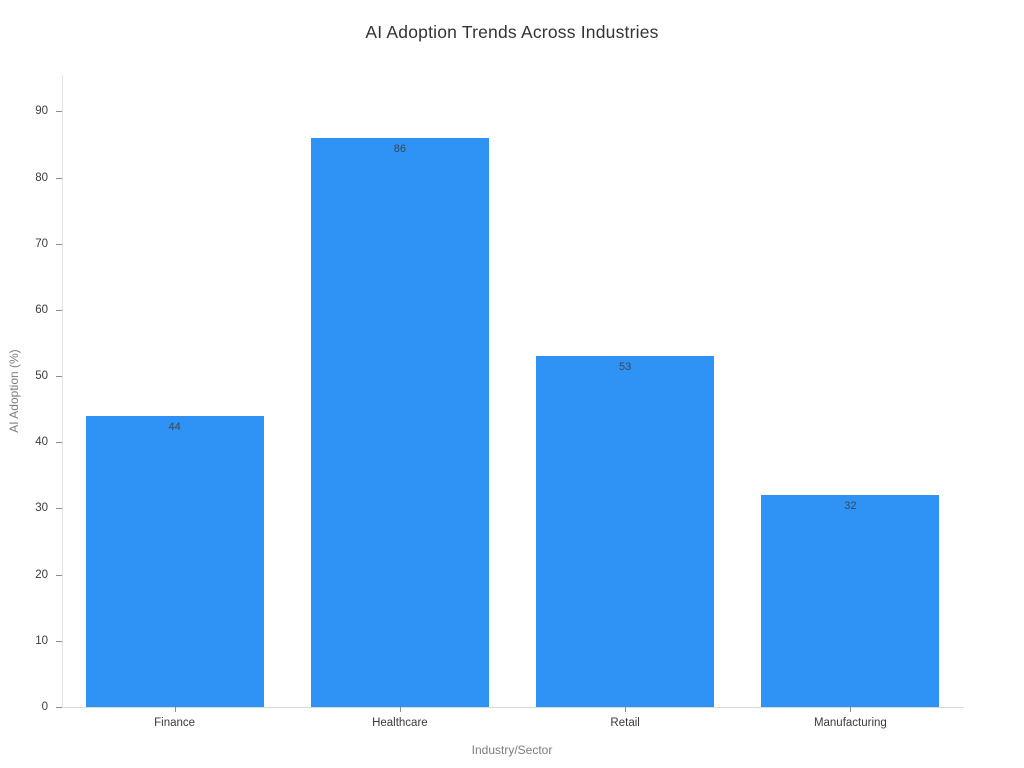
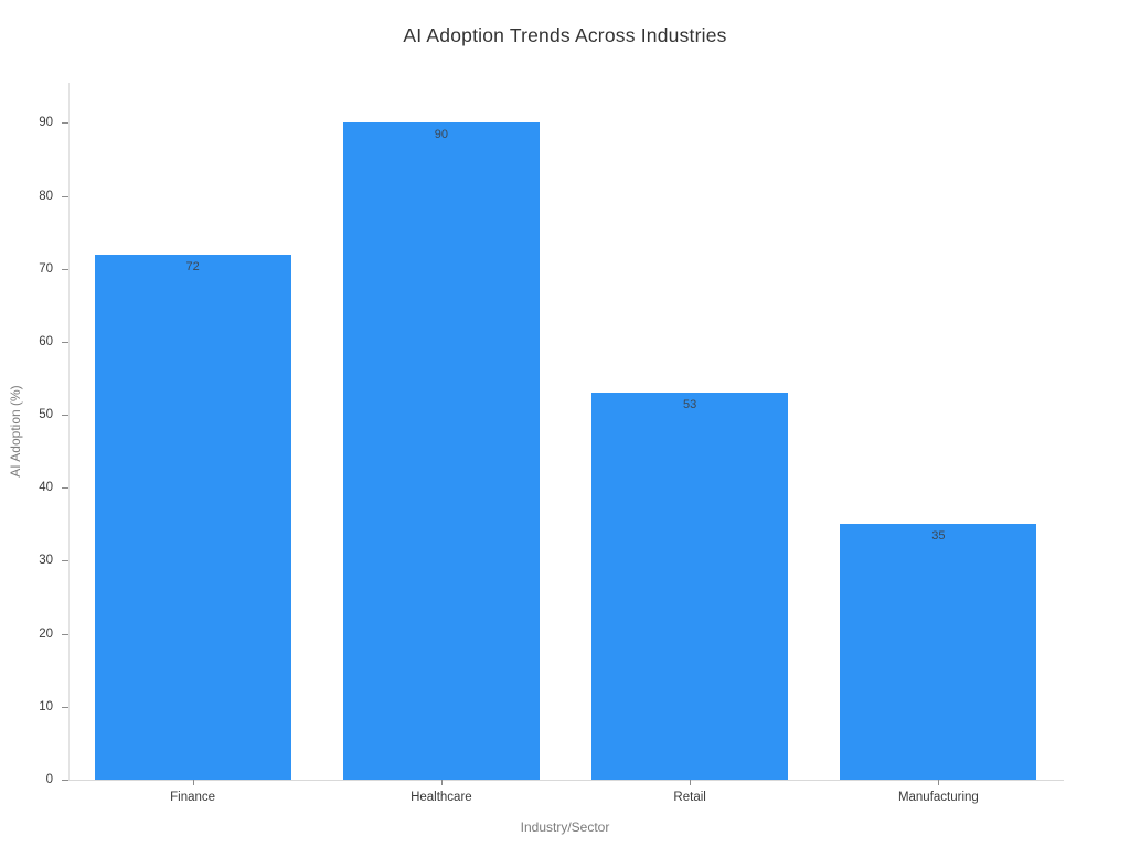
Finance: 44 -> 72
Healthcare: 86 -> 90
Manufacturing: 32 -> 35
